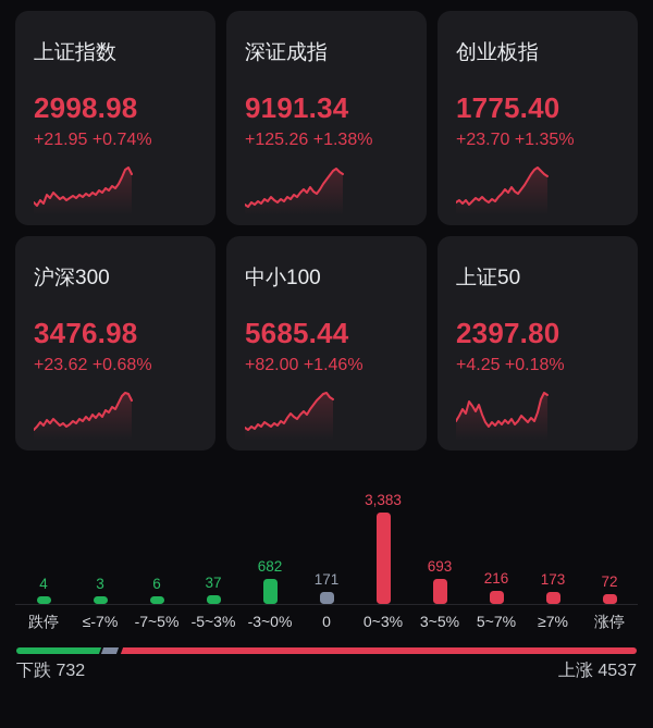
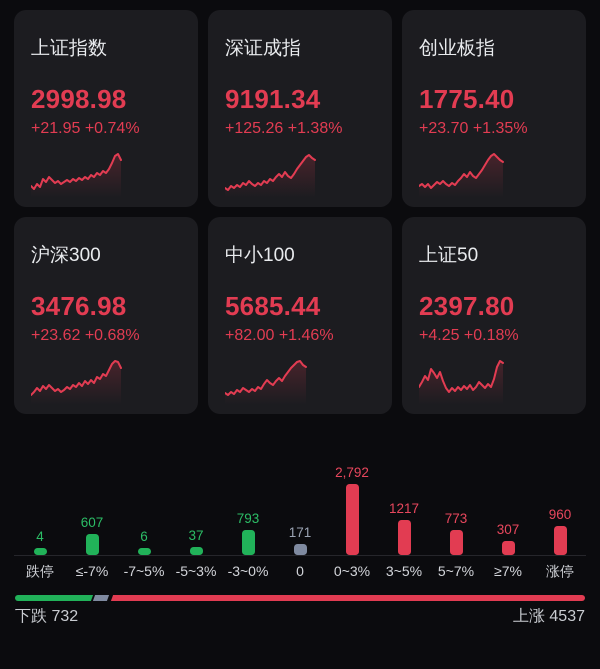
≤-7%: 3 -> 607
-3~0%: 682 -> 793
0~3%: 3,383 -> 2,792
3~5%: 693 -> 1217
5~7%: 216 -> 773
≥7%: 173 -> 307
涨停: 72 -> 960
